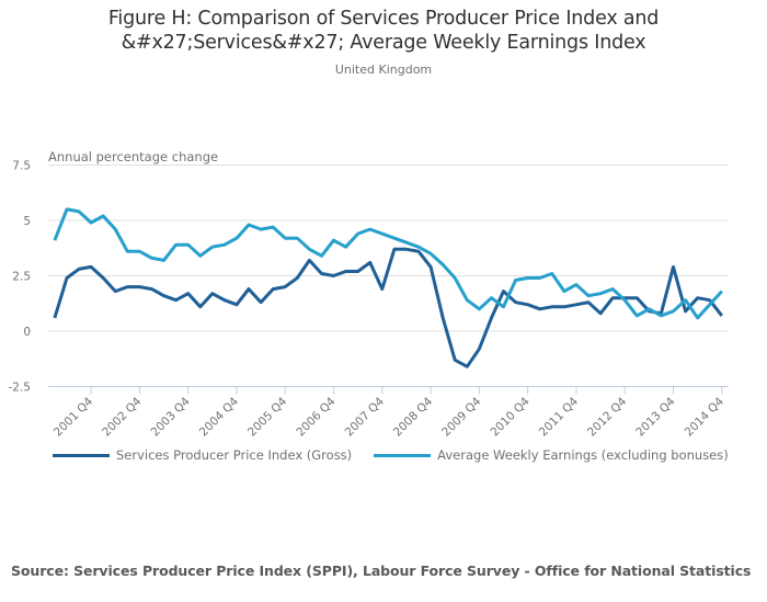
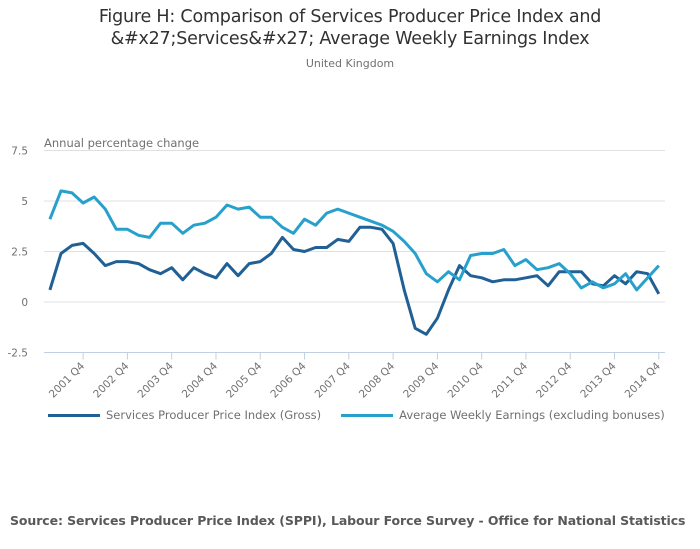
Services Producer Price Index (Gross)/2007 Q4: 1.9 -> 3.0
Services Producer Price Index (Gross)/2013 Q4: 2.9 -> 1.3
Services Producer Price Index (Gross)/2014 Q4: 0.7 -> 0.4
